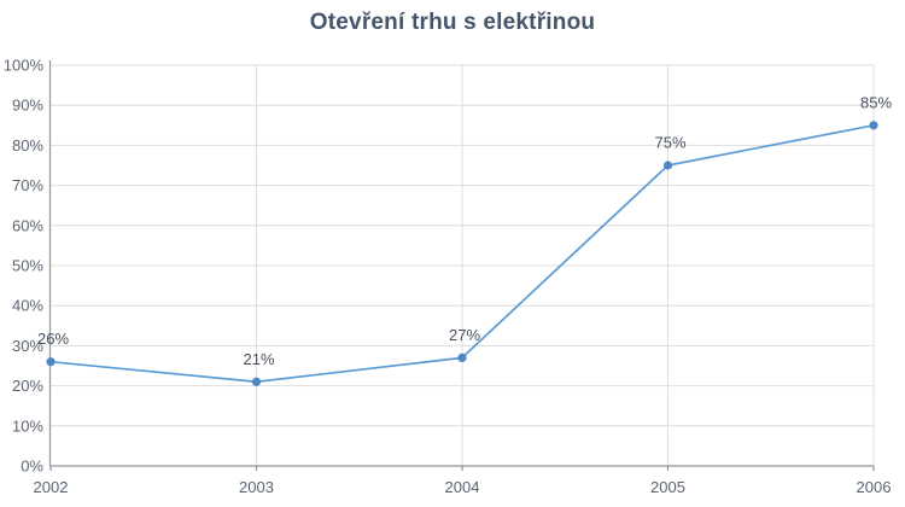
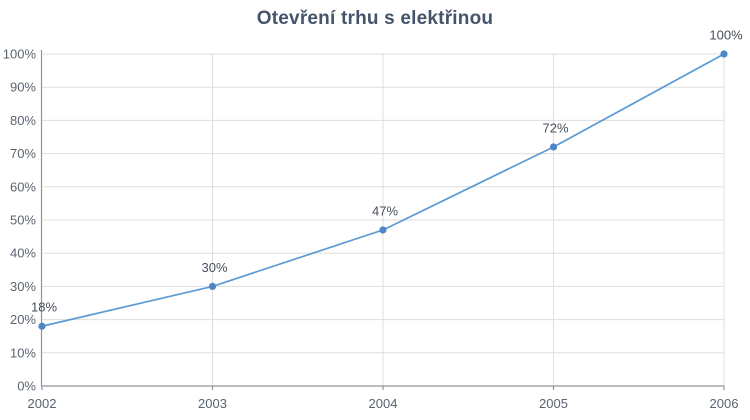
2002: 26% -> 18%
2003: 21% -> 30%
2004: 27% -> 47%
2005: 75% -> 72%
2006: 85% -> 100%
